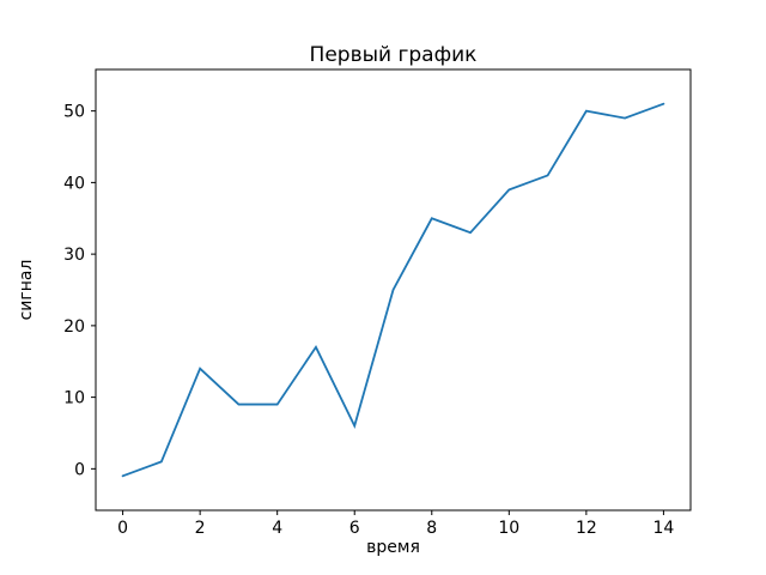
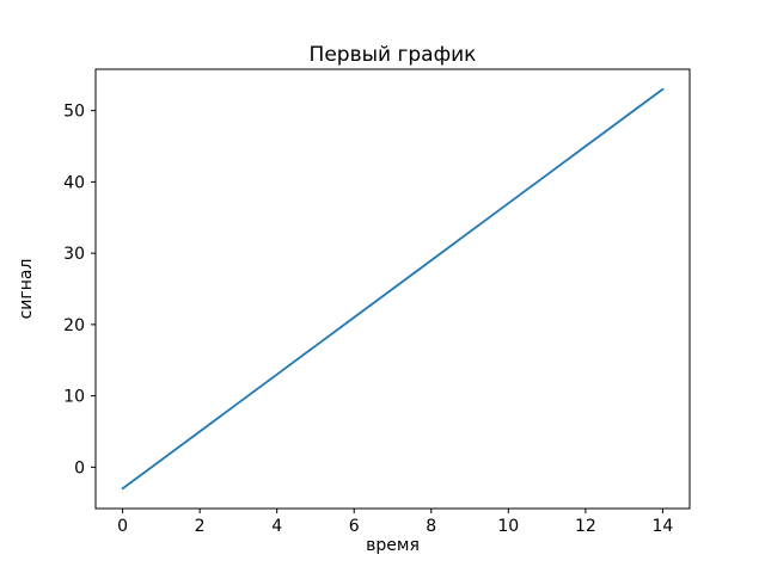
0: -1 -> -3
2: 14 -> 5
4: 9 -> 13
6: 6 -> 21
8: 35 -> 29
10: 39 -> 37
12: 50 -> 45
14: 51 -> 53
